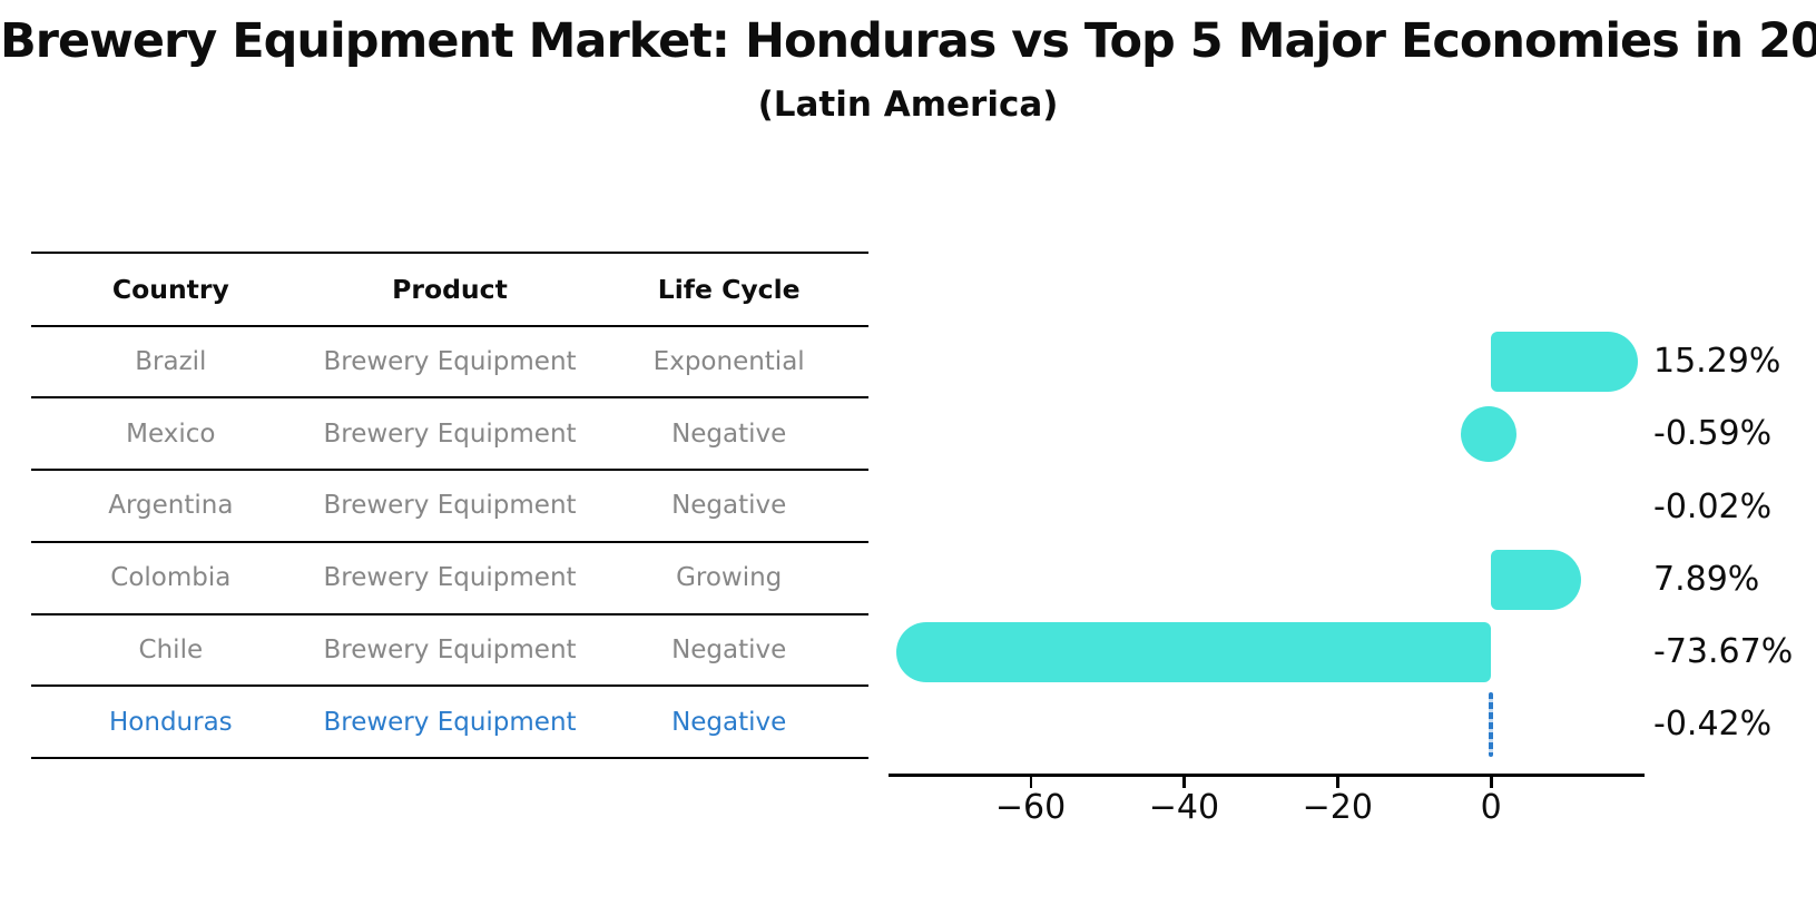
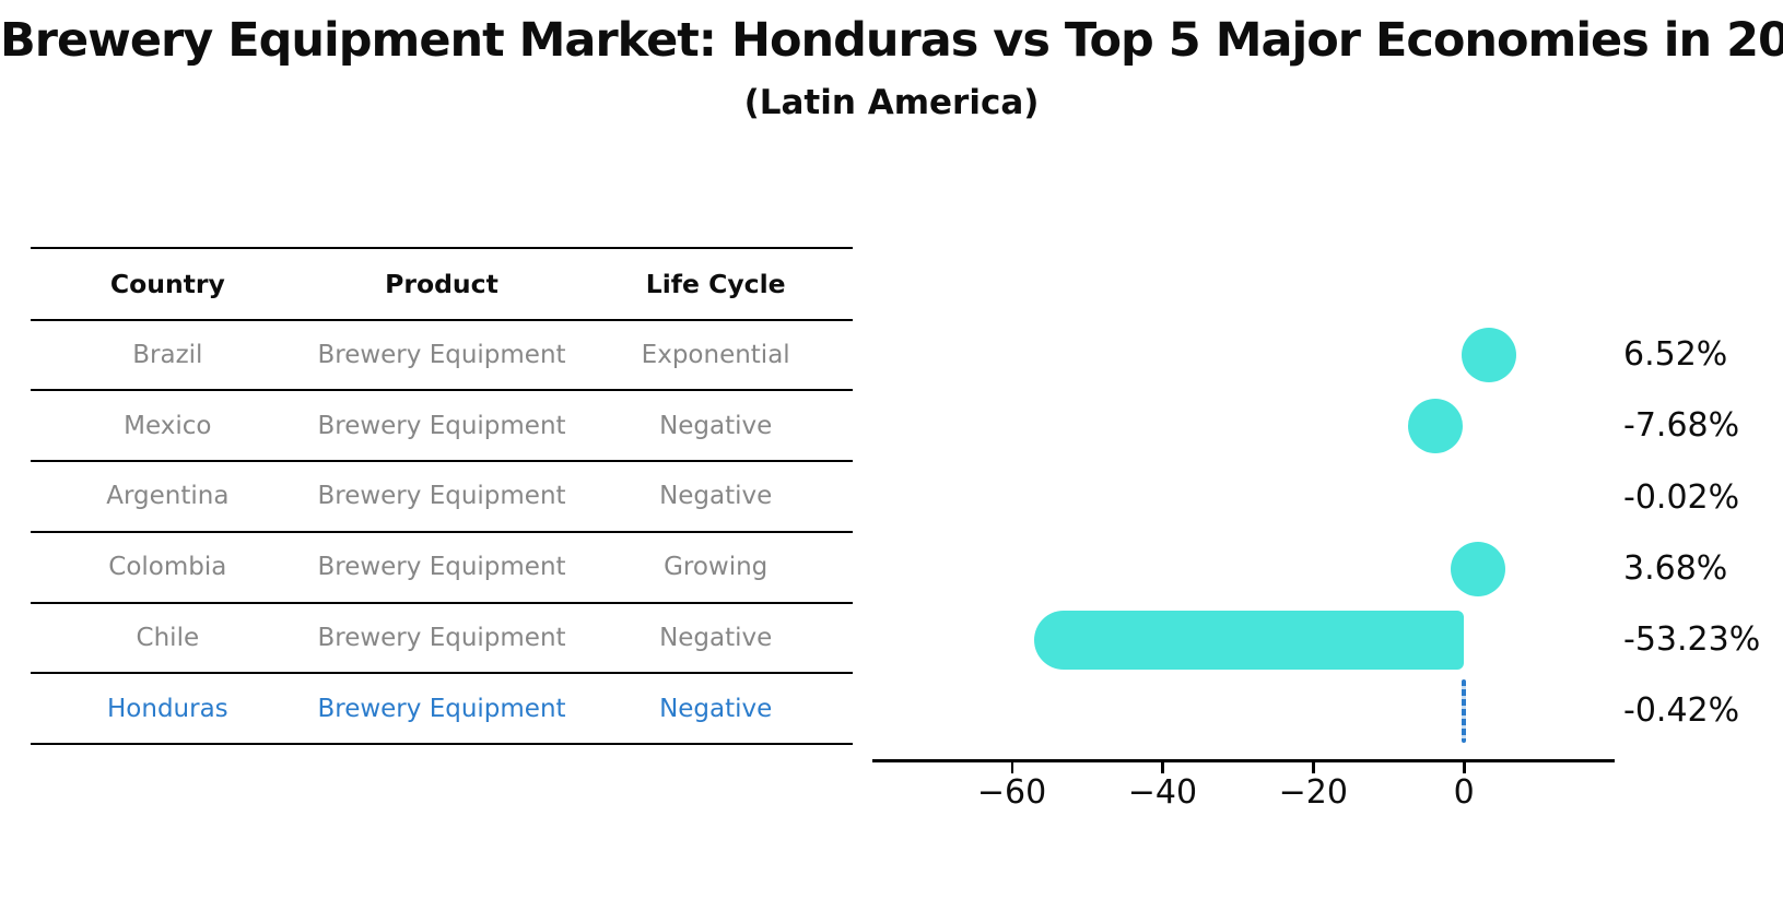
Brazil: 15.29% -> 6.52%
Mexico: -0.59% -> -7.68%
Colombia: 7.89% -> 3.68%
Chile: -73.67% -> -53.23%
